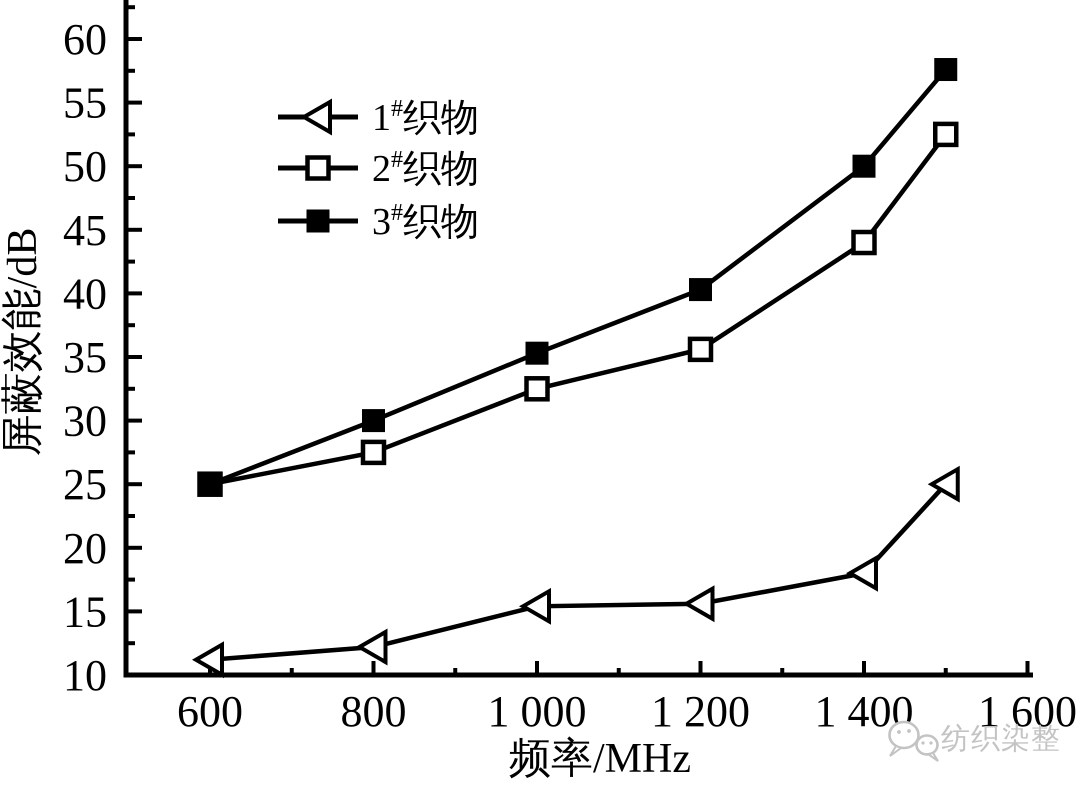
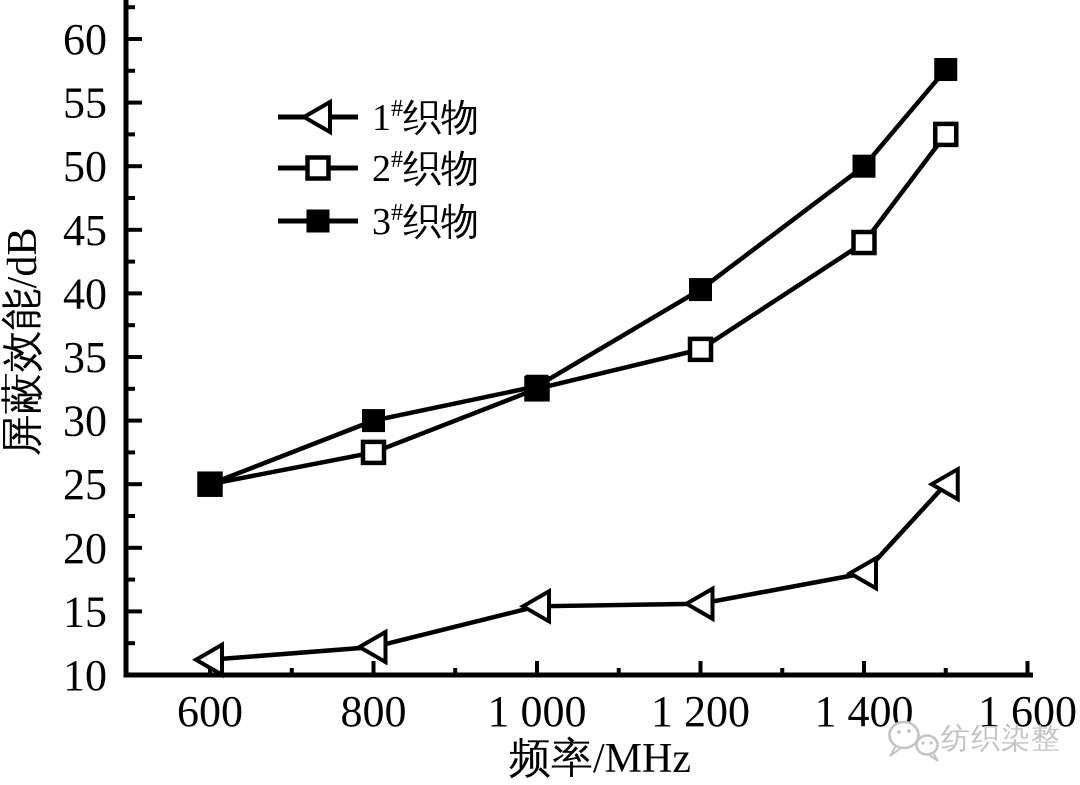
3#织物/1000: 35.3 -> 32.7
